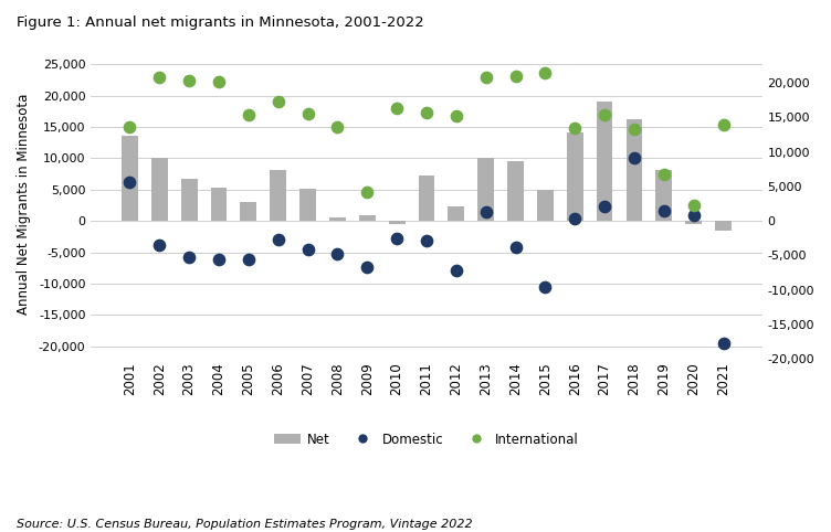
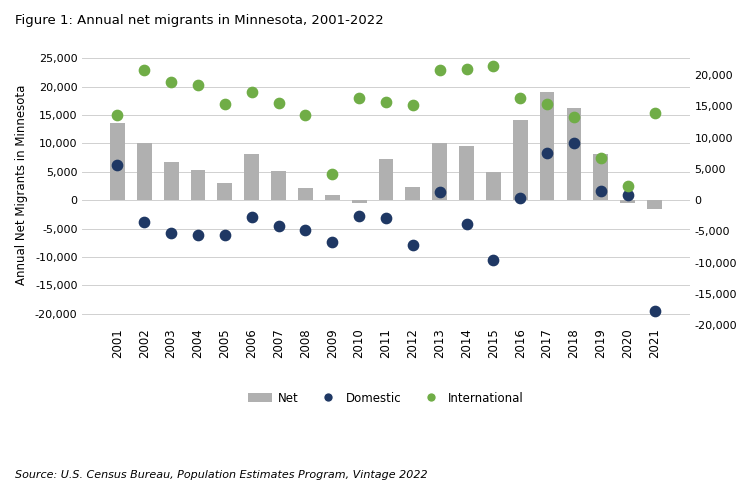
International/2003: 20,400 -> 18,900
International/2004: 20,200 -> 18,400
Net/2008: 600 -> 2,200
International/2016: 13,400 -> 16,300
Domestic/2017: 2,400 -> 8,300
